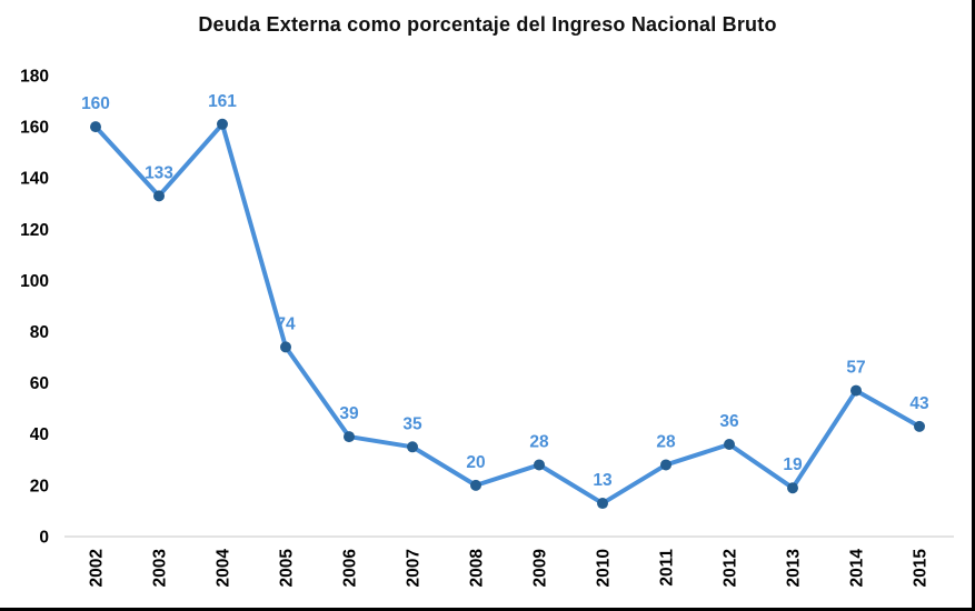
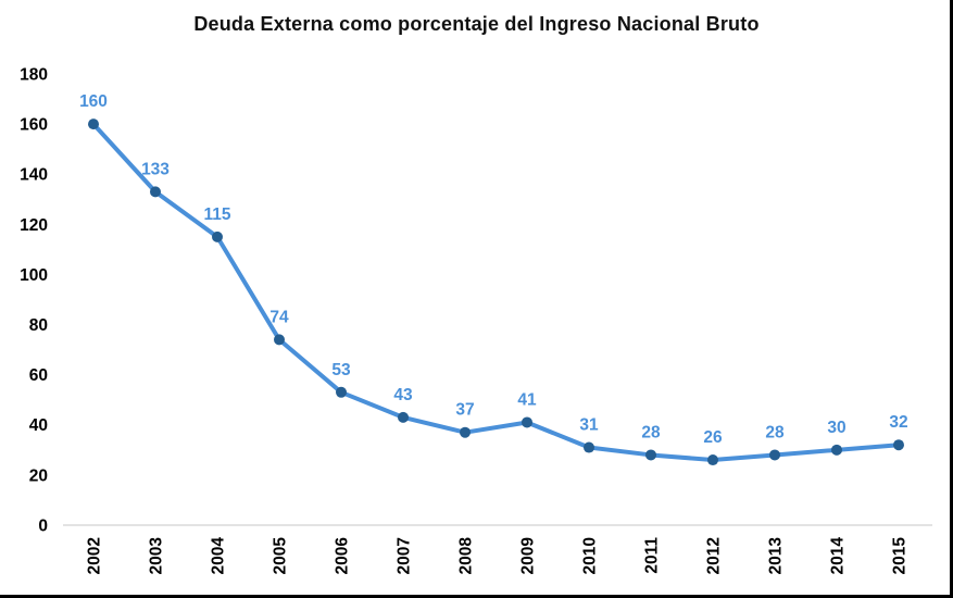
2004: 161 -> 115
2006: 39 -> 53
2007: 35 -> 43
2008: 20 -> 37
2009: 28 -> 41
2010: 13 -> 31
2012: 36 -> 26
2013: 19 -> 28
2014: 57 -> 30
2015: 43 -> 32
